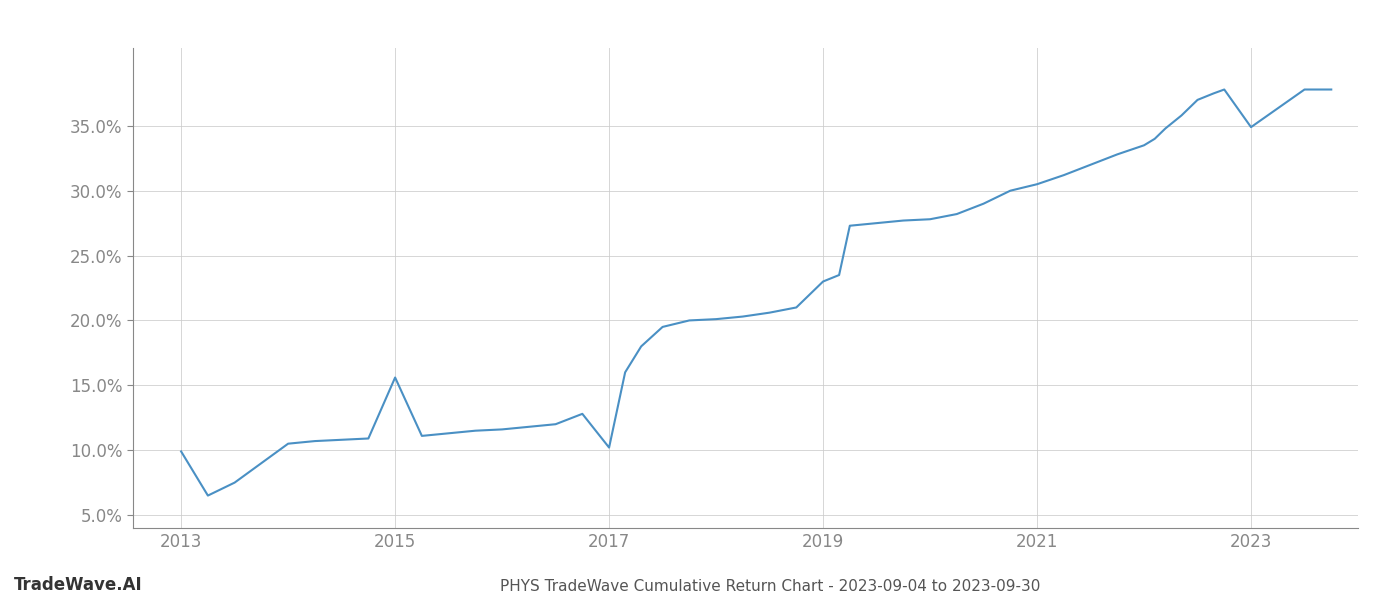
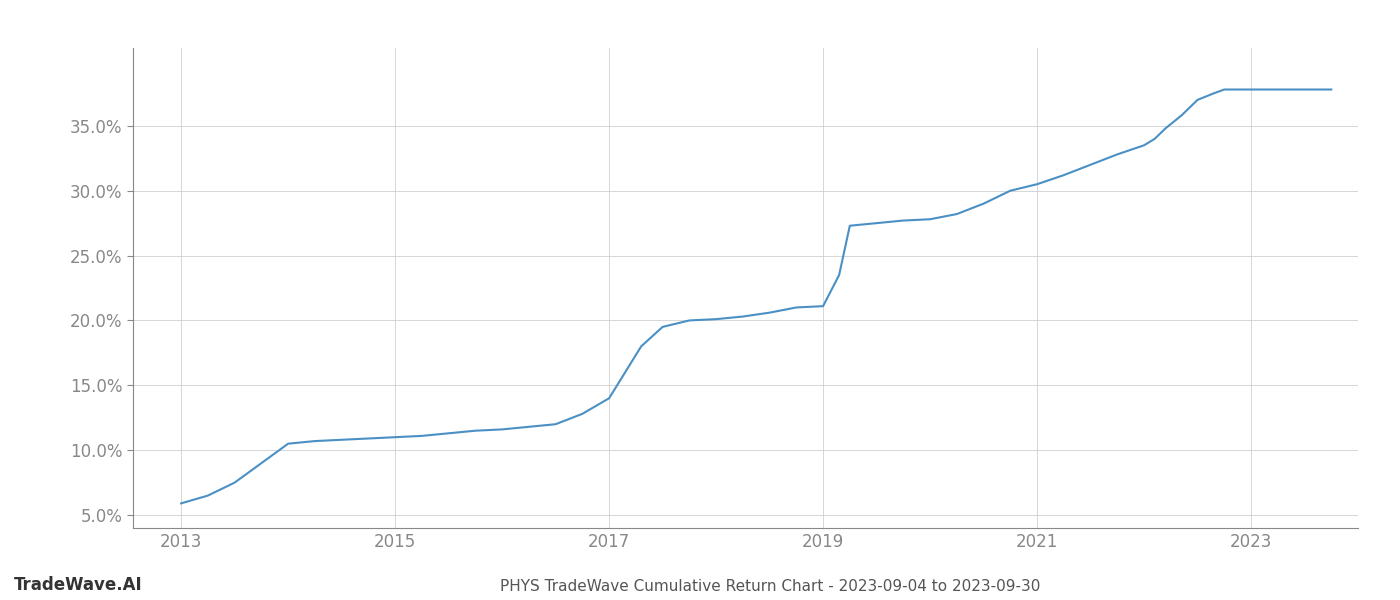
2013: 9.9% -> 5.9%
2015: 15.6% -> 11.0%
2017: 10.2% -> 14.0%
2019: 23.0% -> 21.1%
2023: 34.9% -> 37.8%
